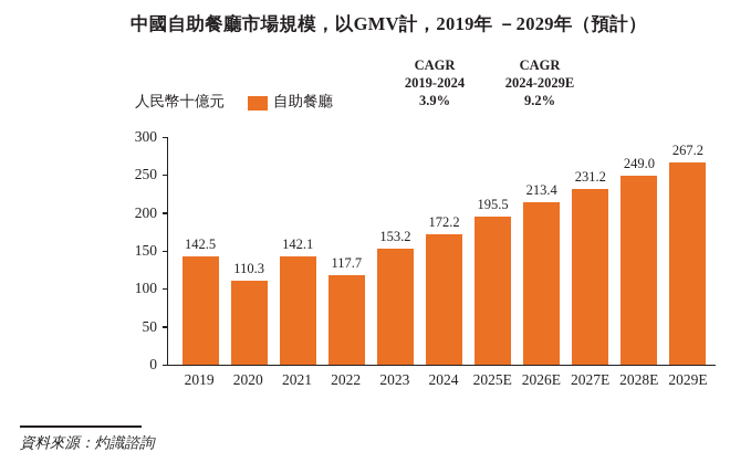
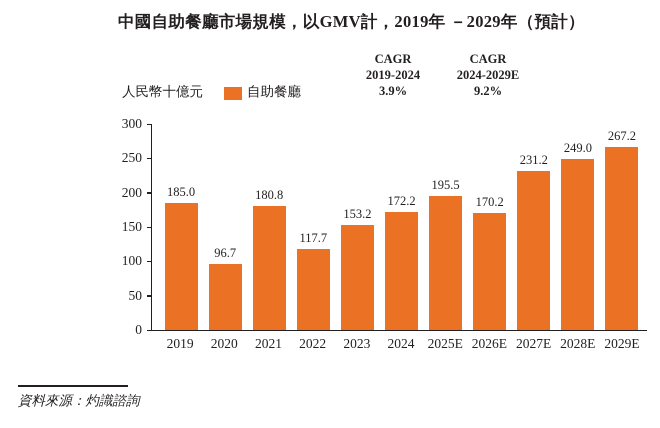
2019: 142.5 -> 185.0
2020: 110.3 -> 96.7
2021: 142.1 -> 180.8
2026E: 213.4 -> 170.2
